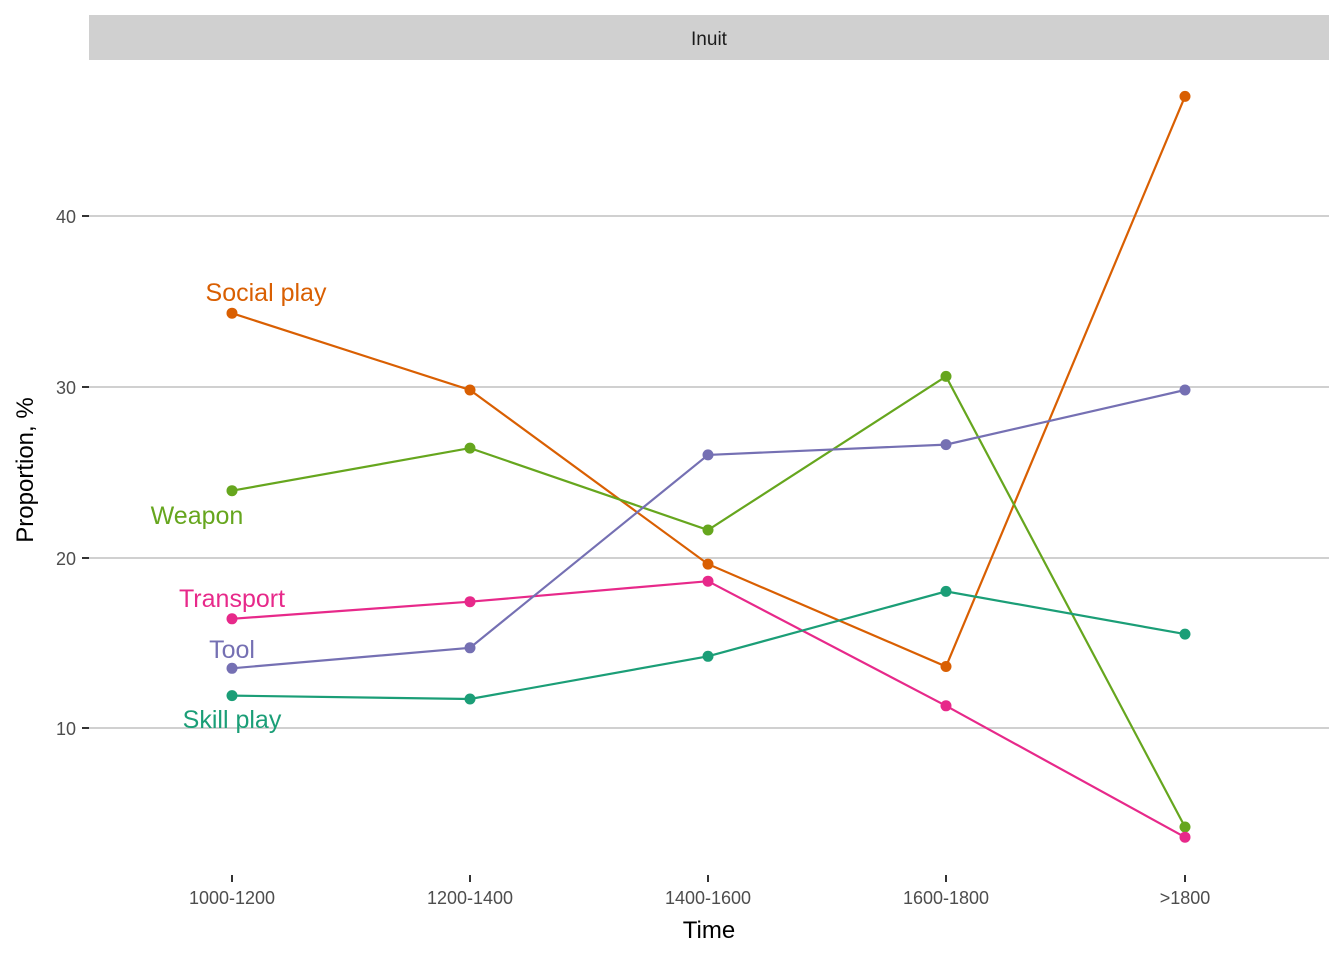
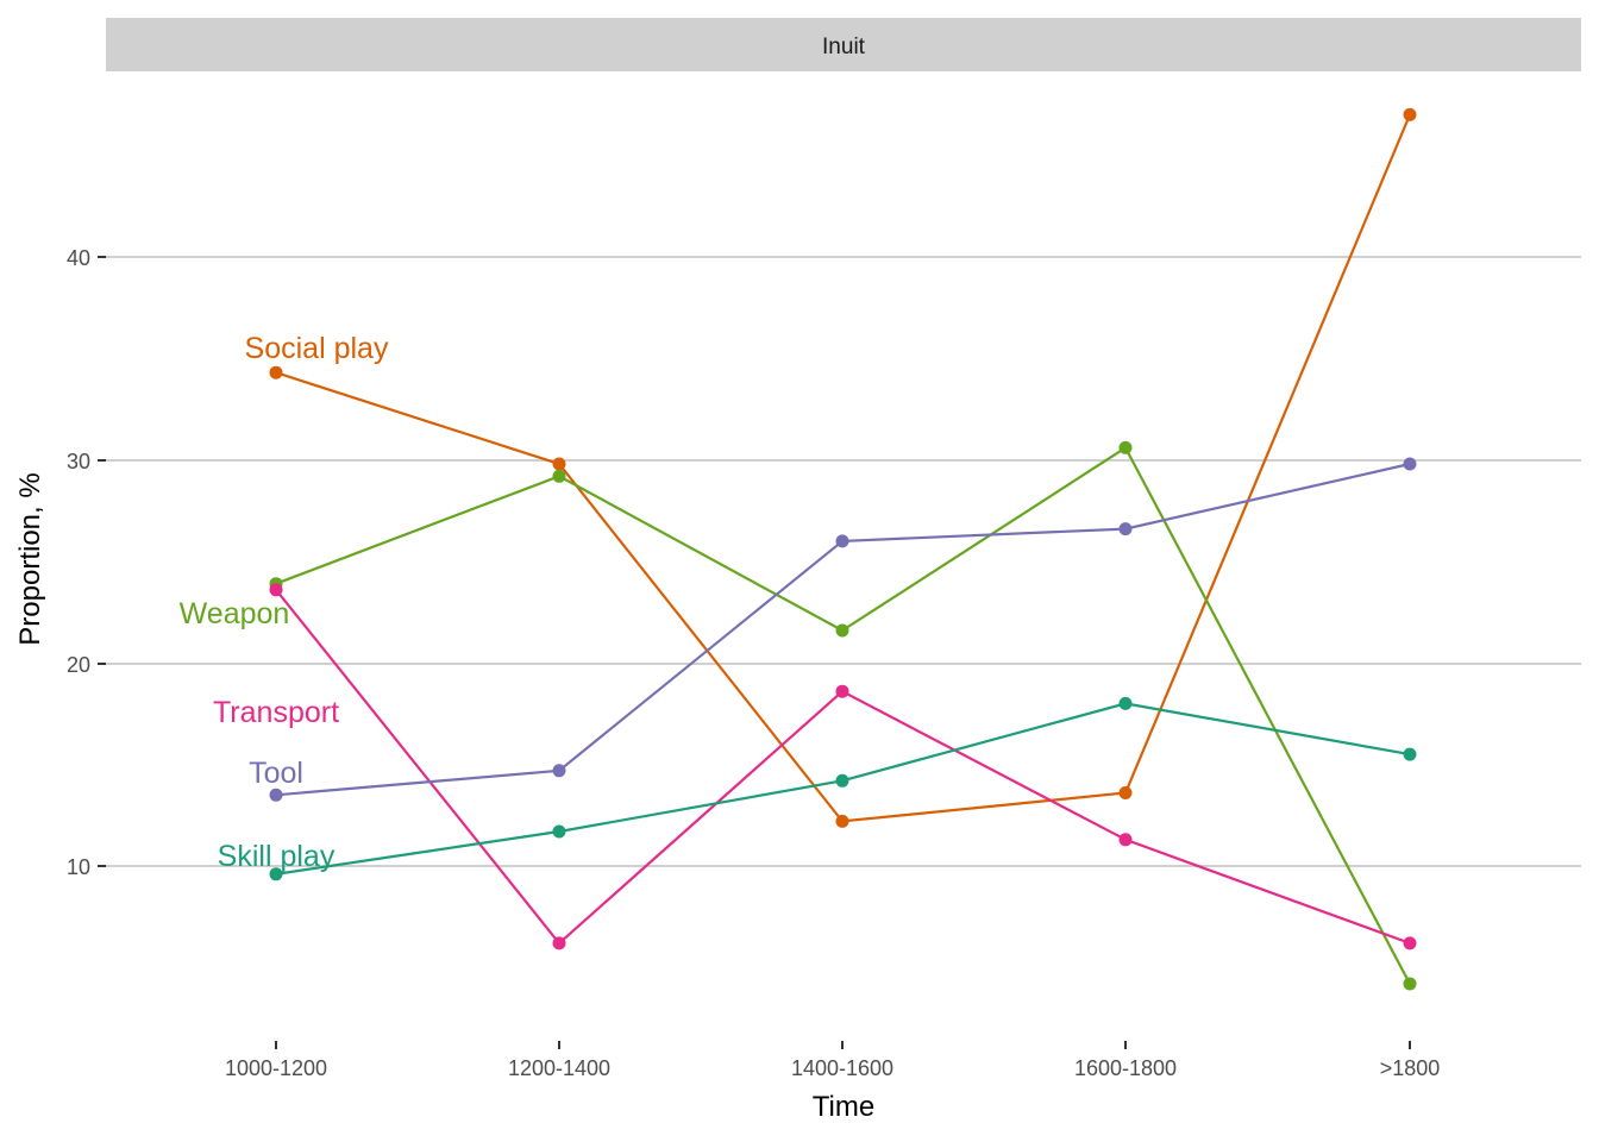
Transport/1000-1200: 16.4 -> 23.6
Skill play/1000-1200: 11.9 -> 9.6
Weapon/1200-1400: 26.4 -> 29.2
Transport/1200-1400: 17.4 -> 6.2
Social play/1400-1600: 19.6 -> 12.2
Transport/>1800: 3.6 -> 6.2
